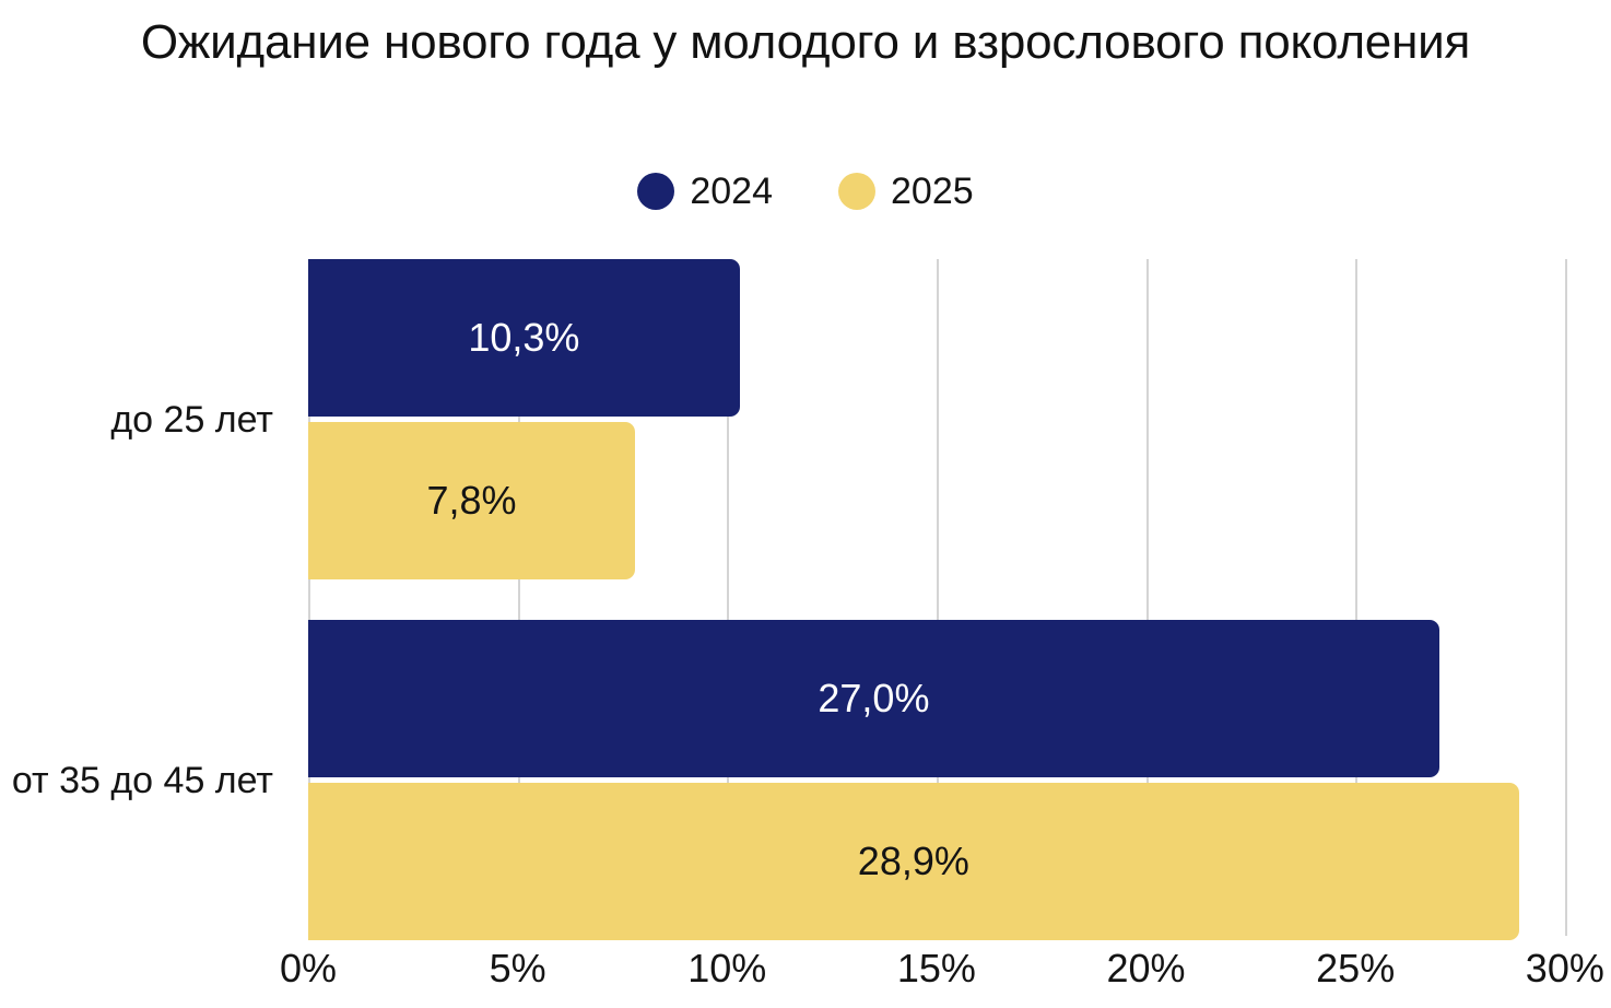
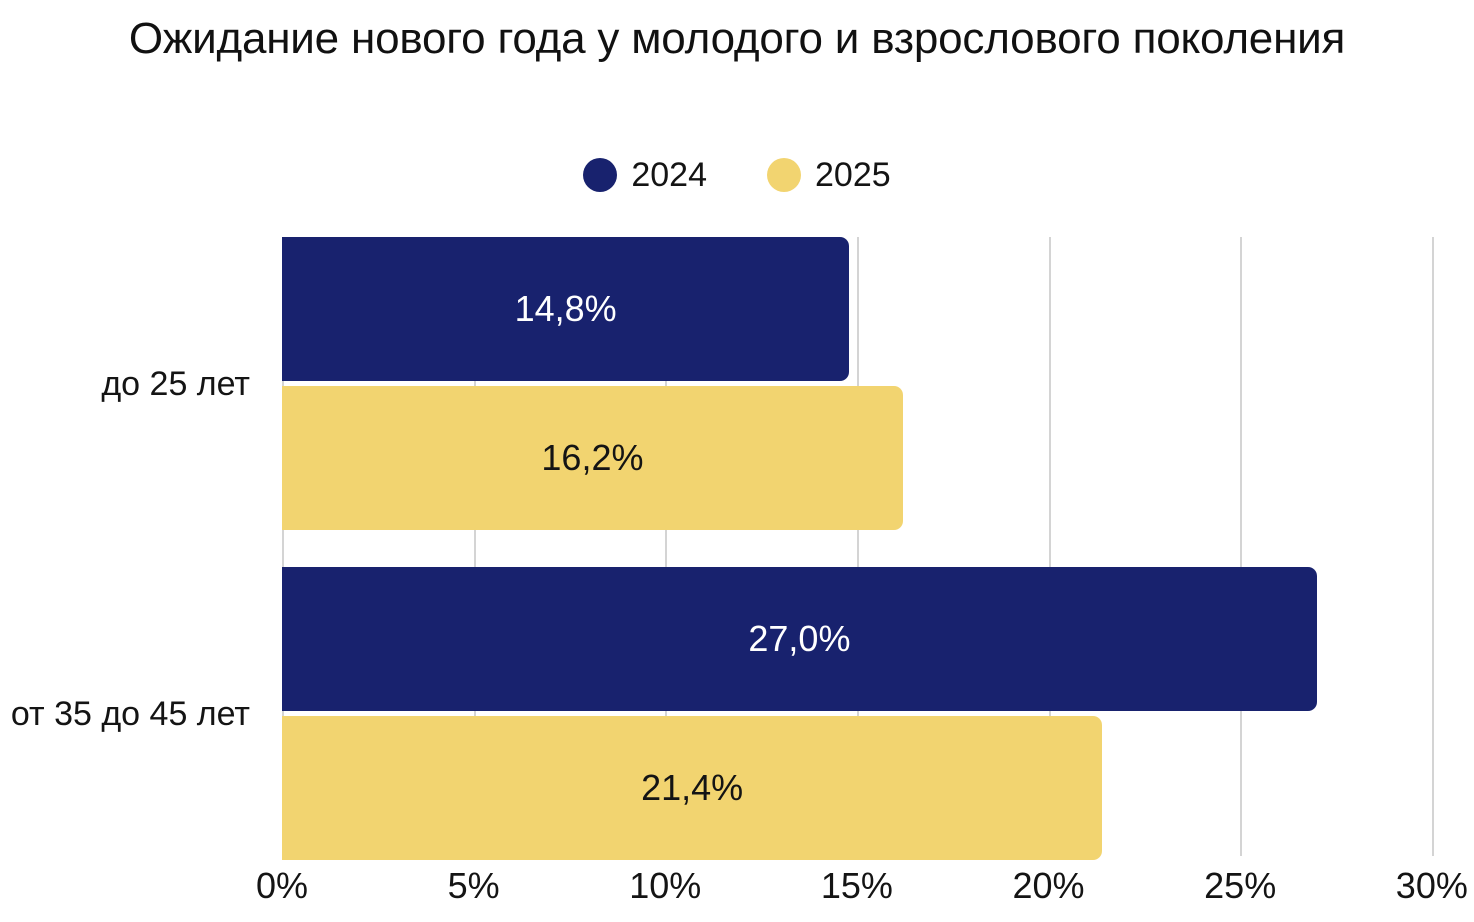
2024/до 25 лет: 10,3% -> 14,8%
2025/до 25 лет: 7,8% -> 16,2%
2025/от 35 до 45 лет: 28,9% -> 21,4%
